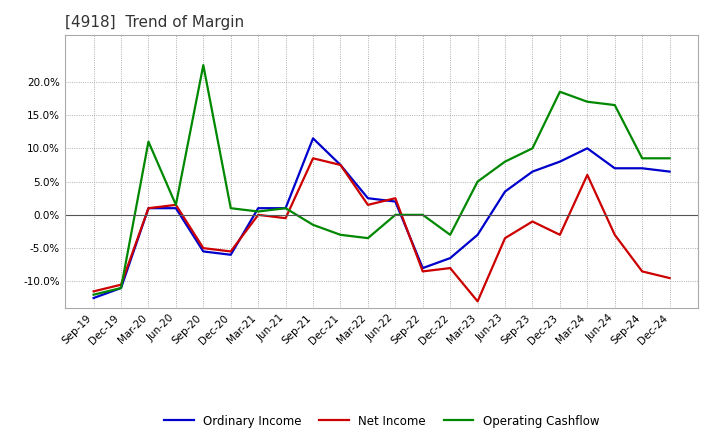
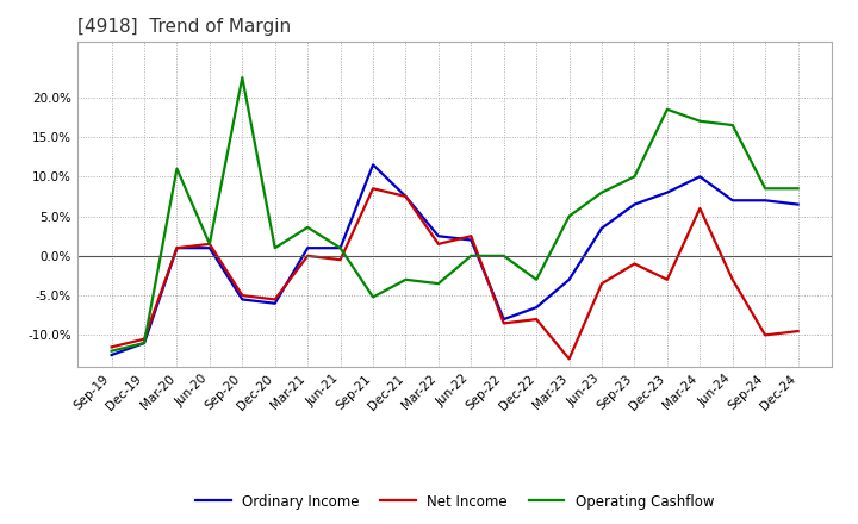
Operating Cashflow/Mar-21: 0.5% -> 3.6%
Operating Cashflow/Sep-21: -1.5% -> -5.2%
Net Income/Sep-24: -8.5% -> -10.0%
